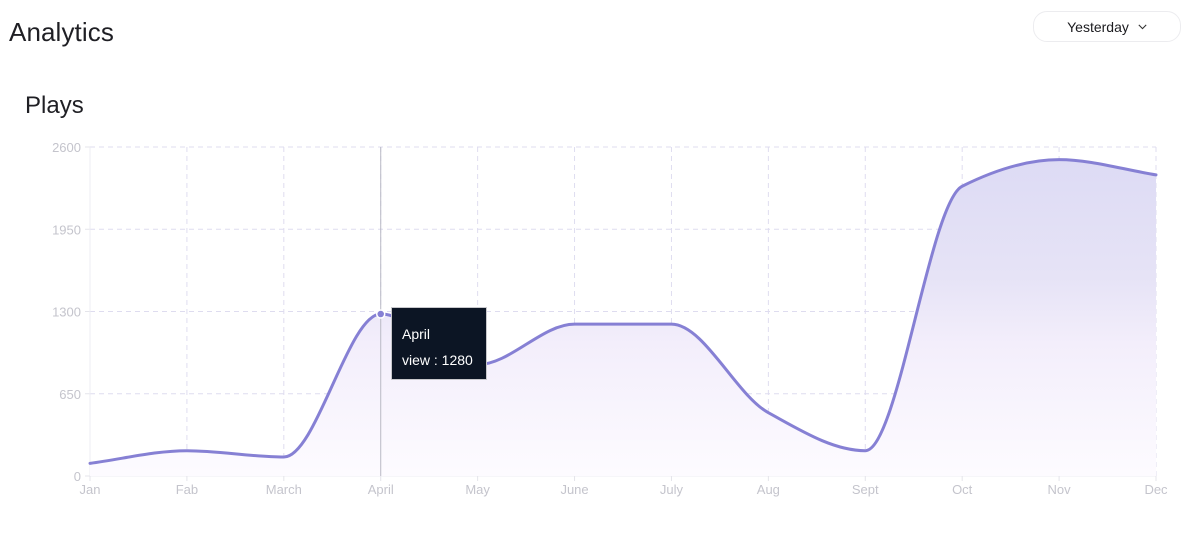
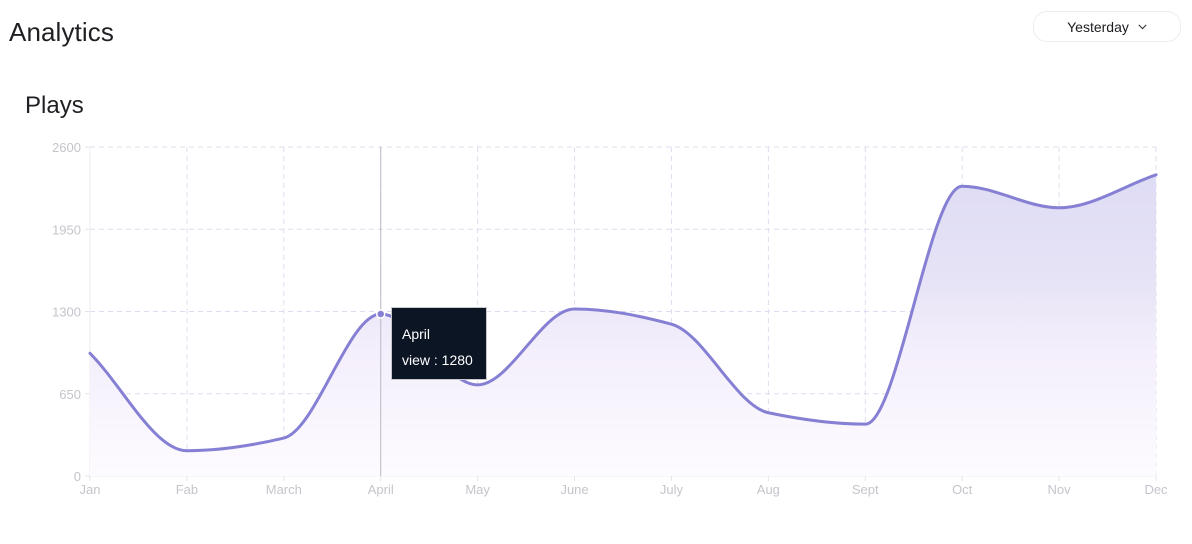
Jan: 100 -> 970
March: 150 -> 300
May: 880 -> 720
June: 1200 -> 1320
Sept: 200 -> 410
Nov: 2500 -> 2120
